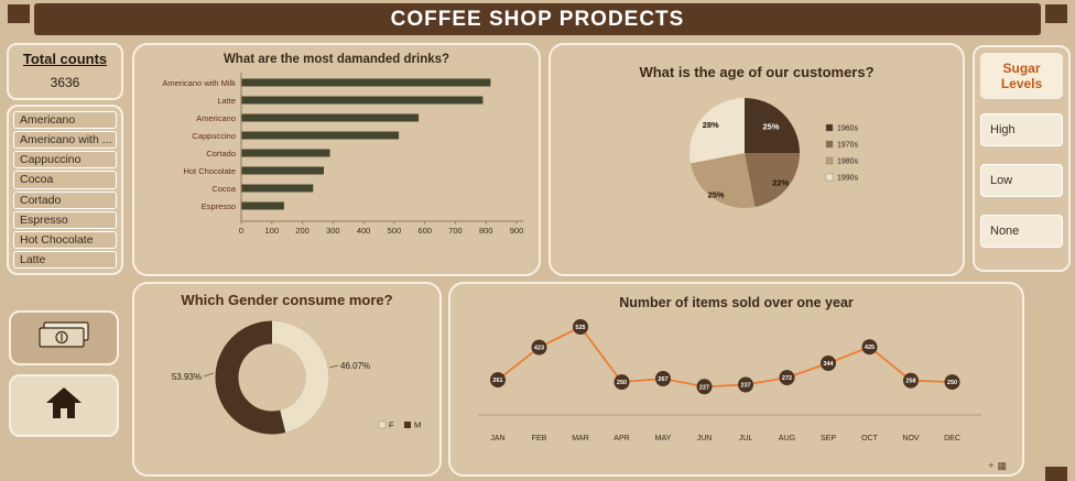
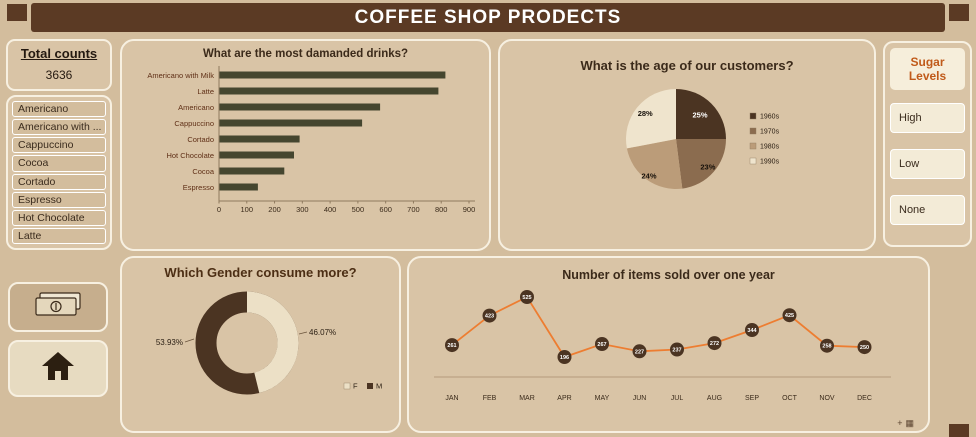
What is the age of our customers?/1970s: 22% -> 23%
What is the age of our customers?/1980s: 25% -> 24%
Number of items sold over one year/APR: 250 -> 196
